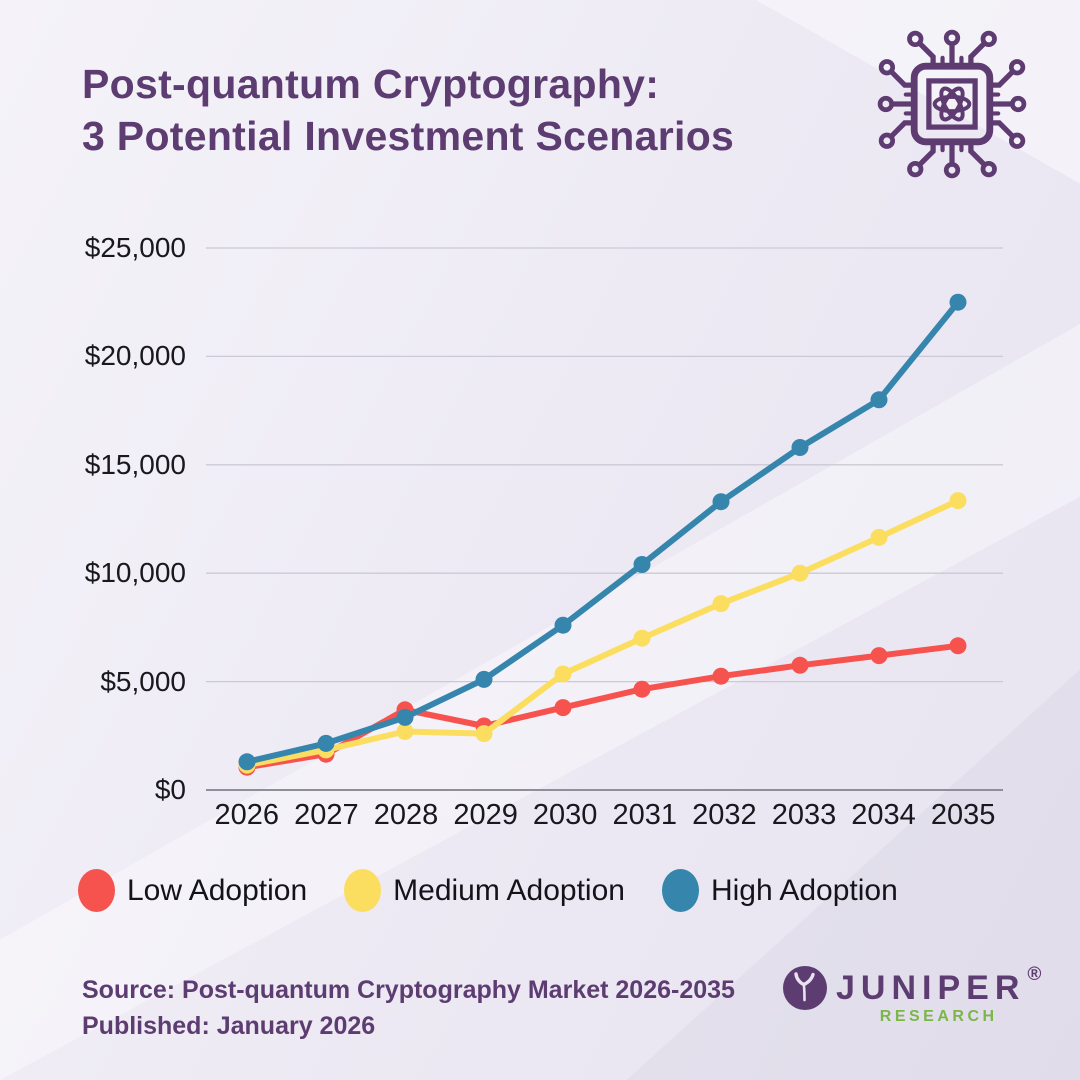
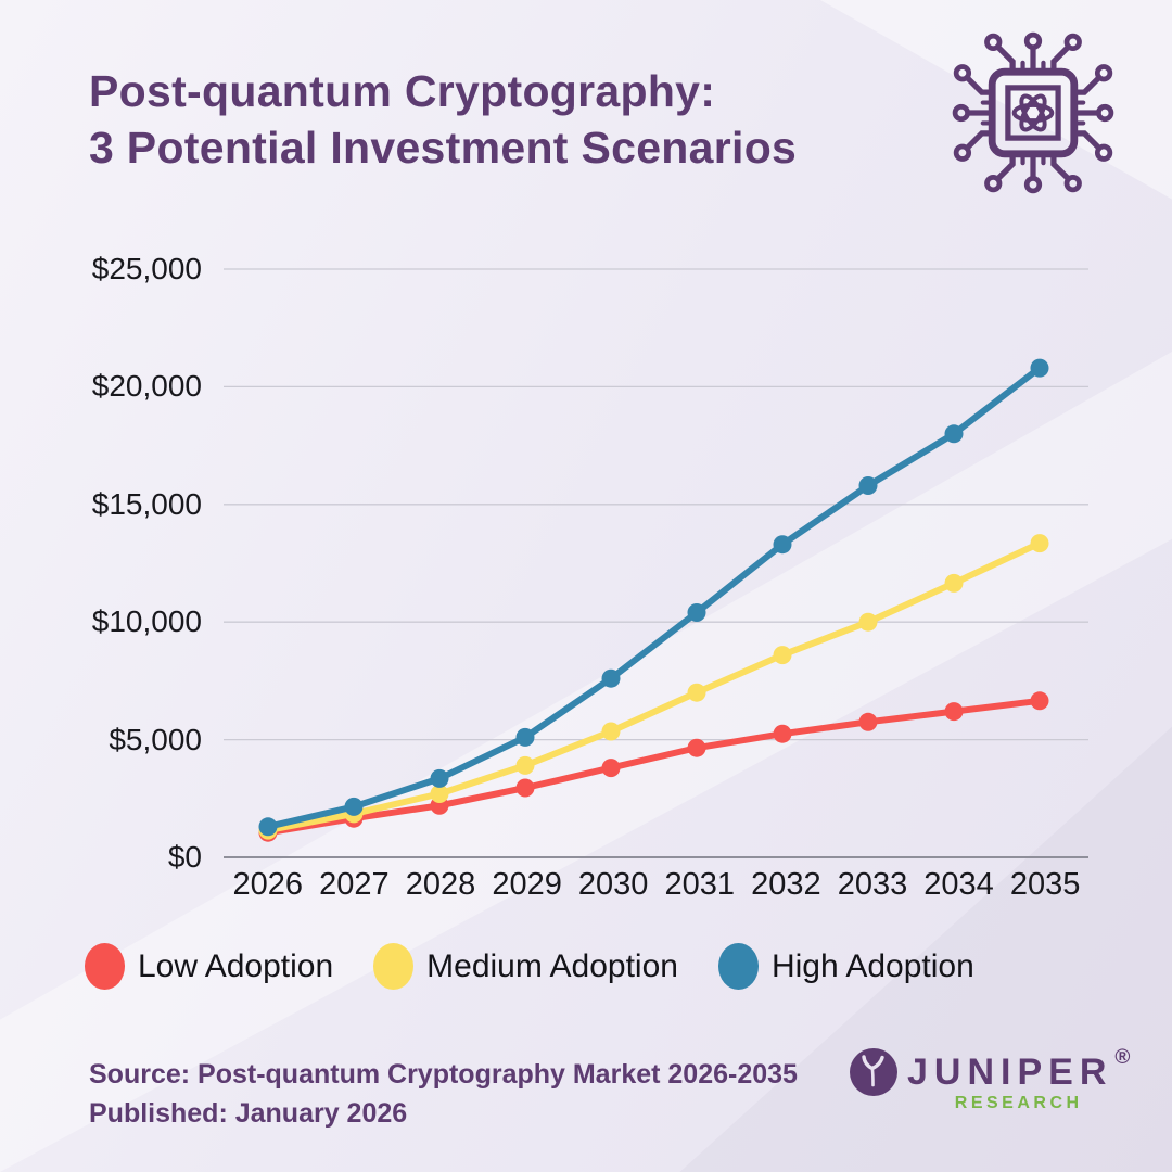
Low Adoption/2028: $3700 -> $2200
Medium Adoption/2029: $2600 -> $3900
High Adoption/2035: $22500 -> $20800
